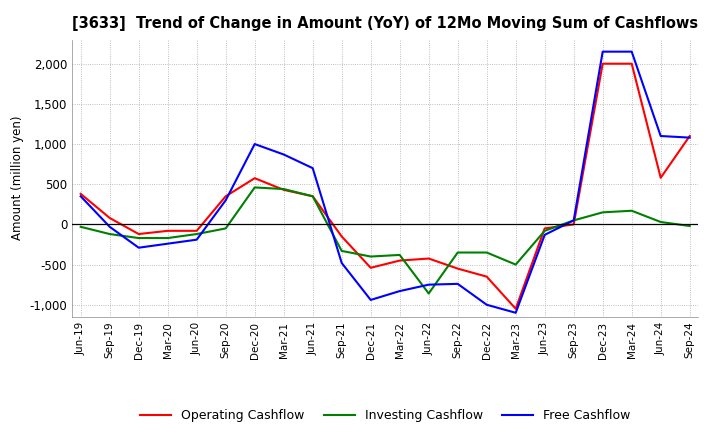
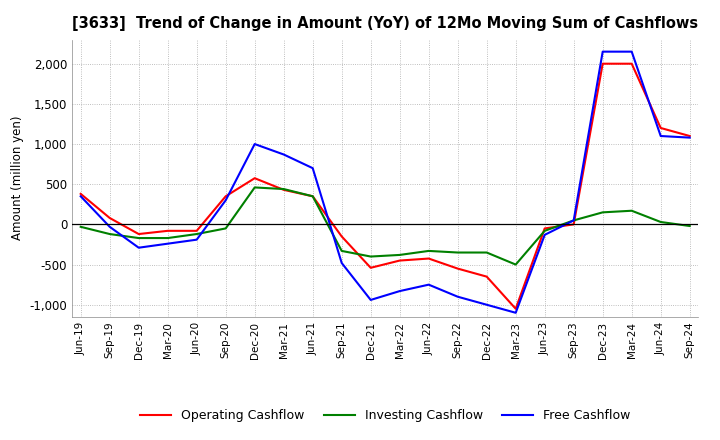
Investing Cashflow/Jun-22: -860 -> -330
Free Cashflow/Sep-22: -740 -> -900
Operating Cashflow/Jun-24: 580 -> 1,200
